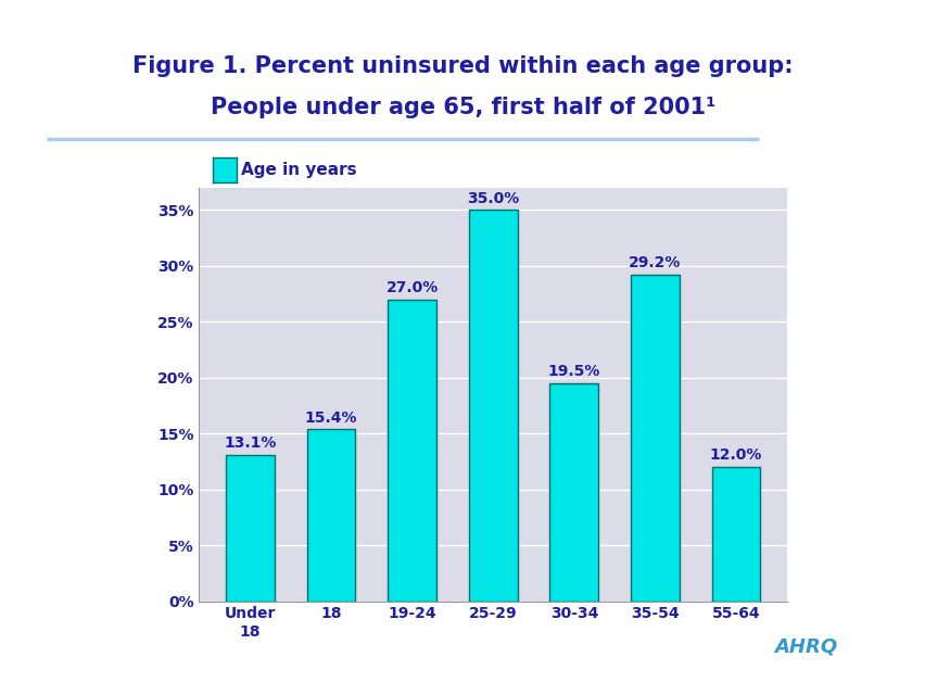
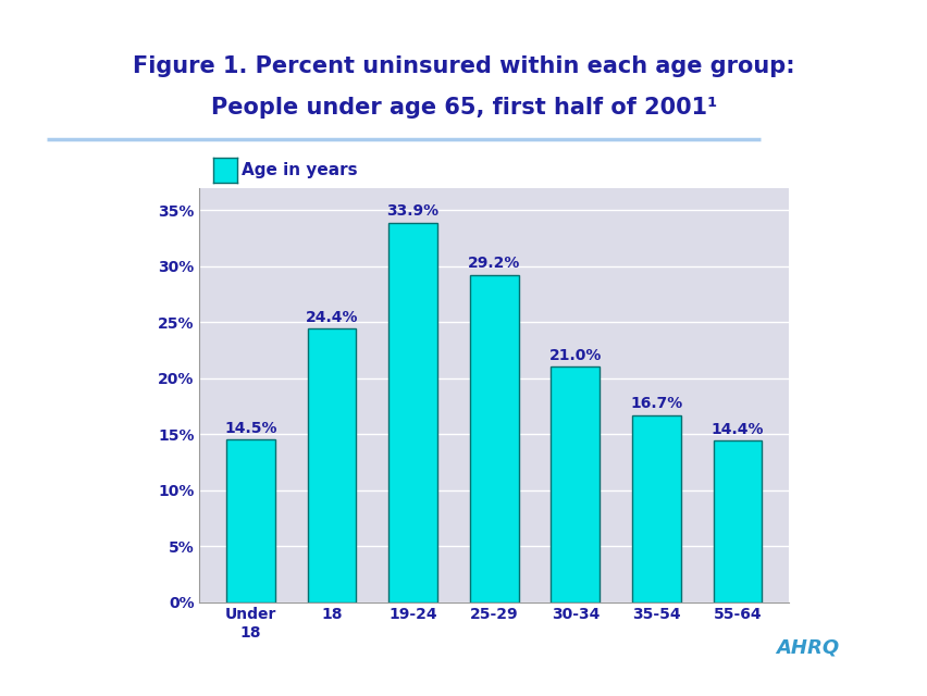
Under 18: 13.1% -> 14.5%
18: 15.4% -> 24.4%
19-24: 27.0% -> 33.9%
25-29: 35.0% -> 29.2%
30-34: 19.5% -> 21.0%
35-54: 29.2% -> 16.7%
55-64: 12.0% -> 14.4%
